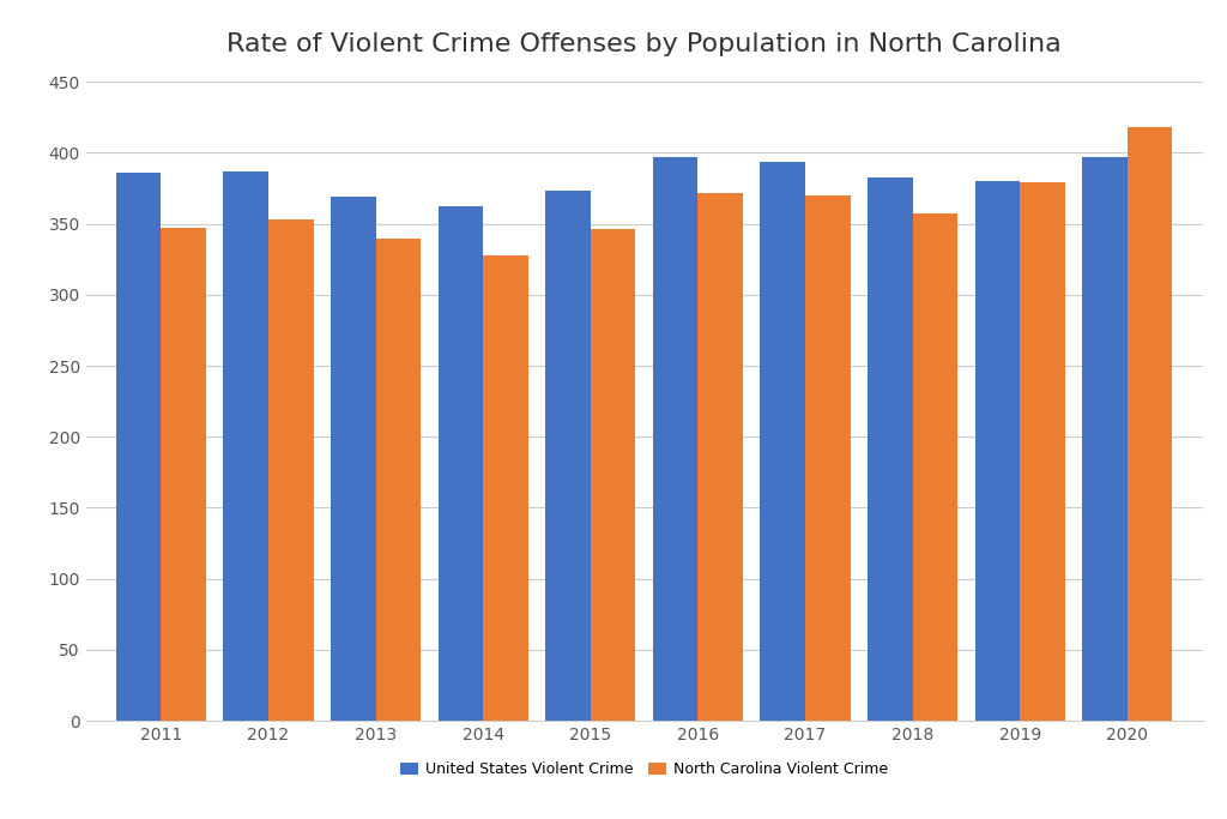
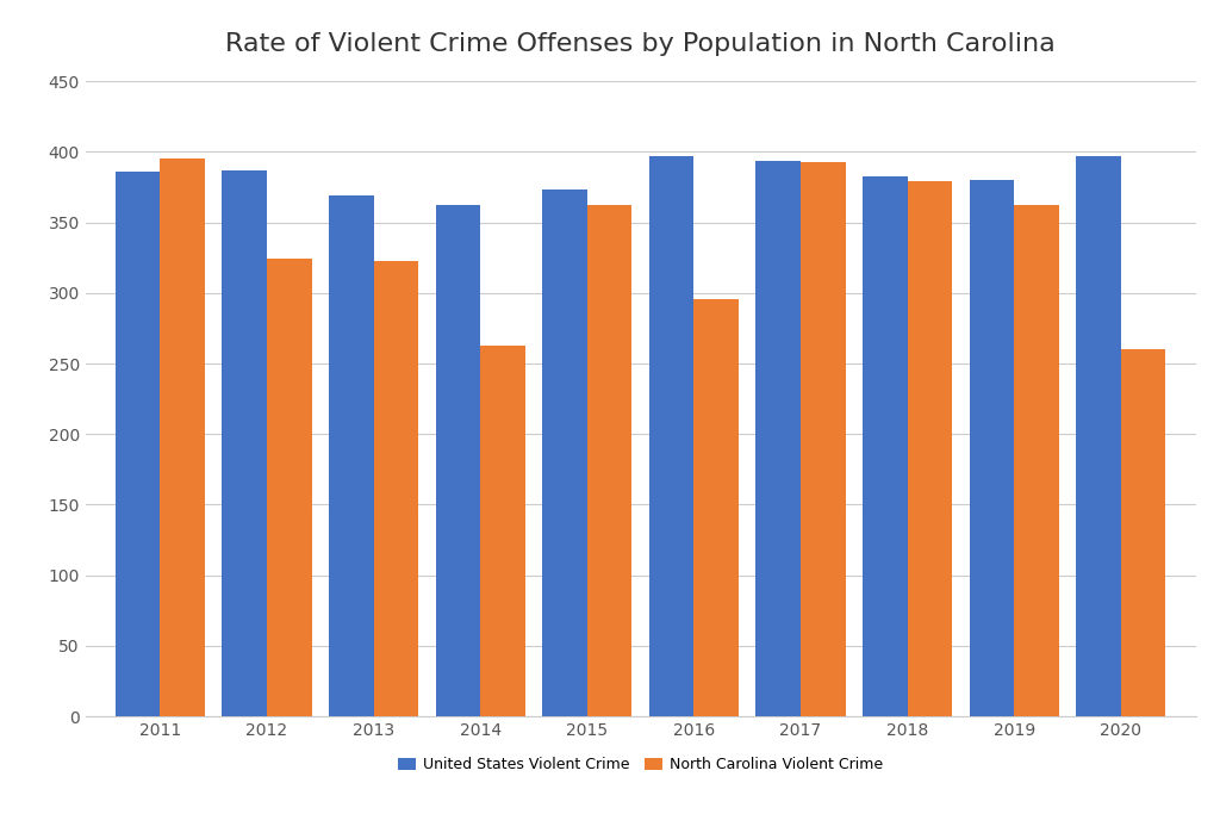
North Carolina Violent Crime/2011: 347 -> 395
North Carolina Violent Crime/2012: 353 -> 324
North Carolina Violent Crime/2013: 340 -> 323
North Carolina Violent Crime/2014: 328 -> 263
North Carolina Violent Crime/2015: 346 -> 362
North Carolina Violent Crime/2016: 372 -> 296
North Carolina Violent Crime/2017: 370 -> 393
North Carolina Violent Crime/2018: 357 -> 379
North Carolina Violent Crime/2019: 379 -> 362
North Carolina Violent Crime/2020: 418 -> 260
